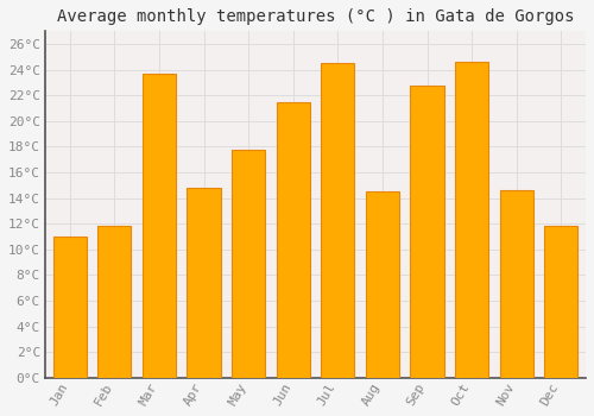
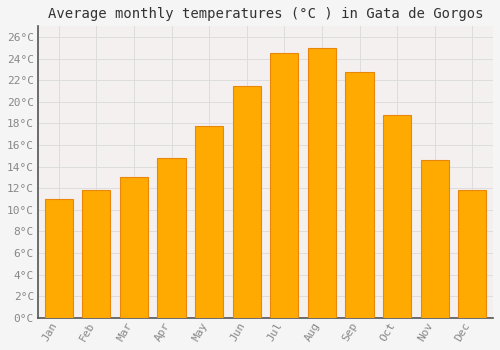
Mar: 23.7°C -> 13.0°C
Aug: 14.5°C -> 25.0°C
Oct: 24.6°C -> 18.8°C
